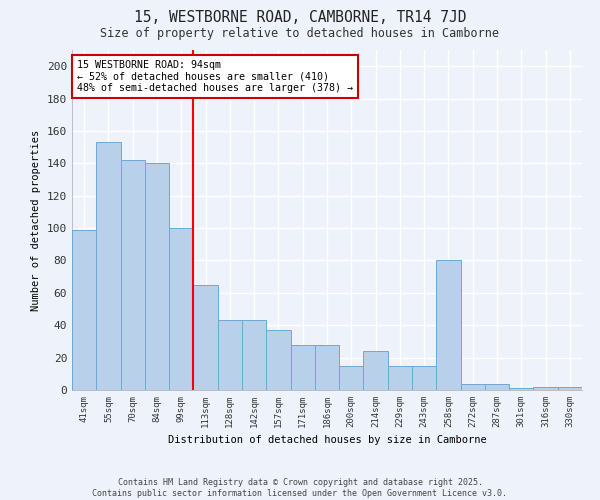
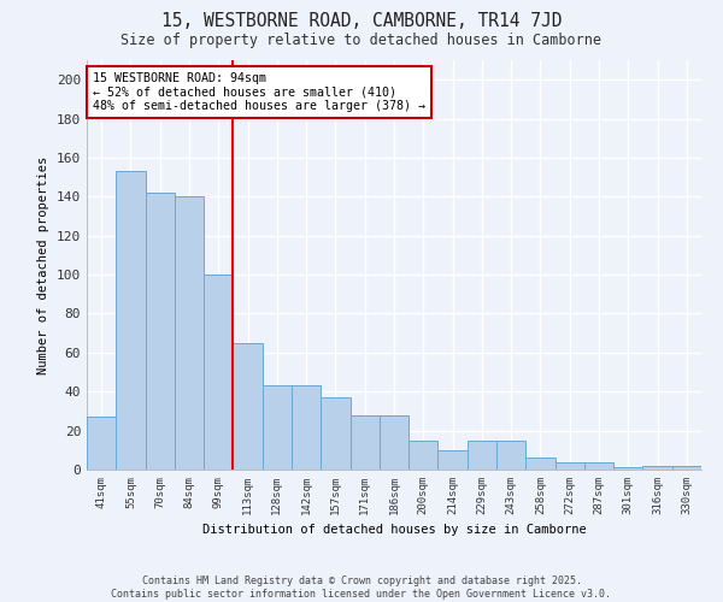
41sqm: 99 -> 27
214sqm: 24 -> 10
258sqm: 80 -> 6
